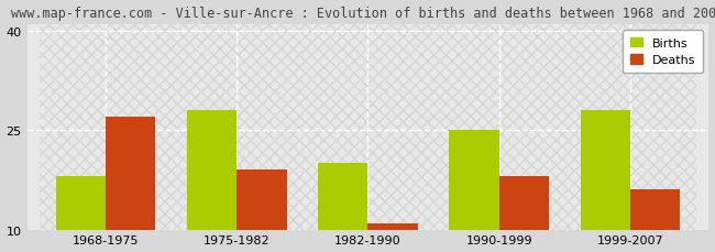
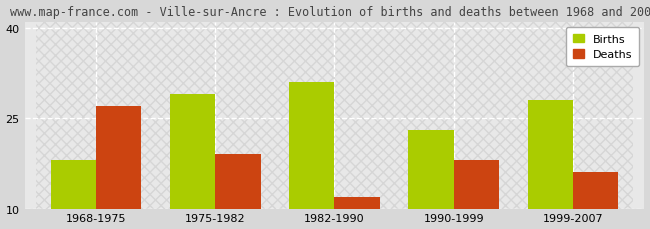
Births/1975-1982: 28 -> 29
Births/1982-1990: 20 -> 31
Deaths/1982-1990: 11 -> 12
Births/1990-1999: 25 -> 23
